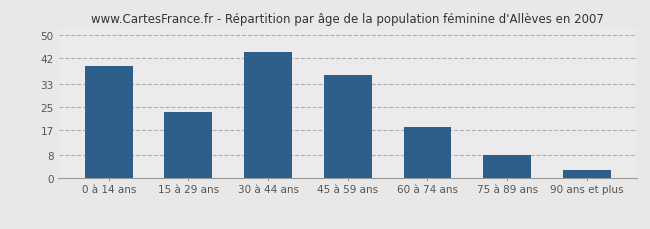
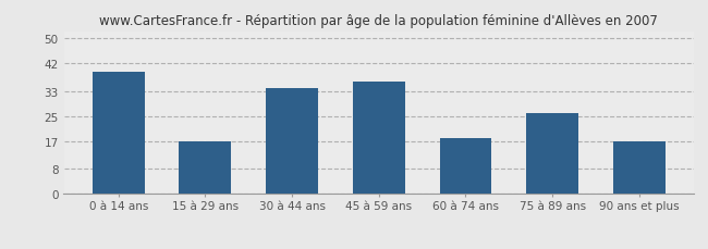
15 à 29 ans: 23 -> 17
30 à 44 ans: 44 -> 34
75 à 89 ans: 8 -> 26
90 ans et plus: 3 -> 17
